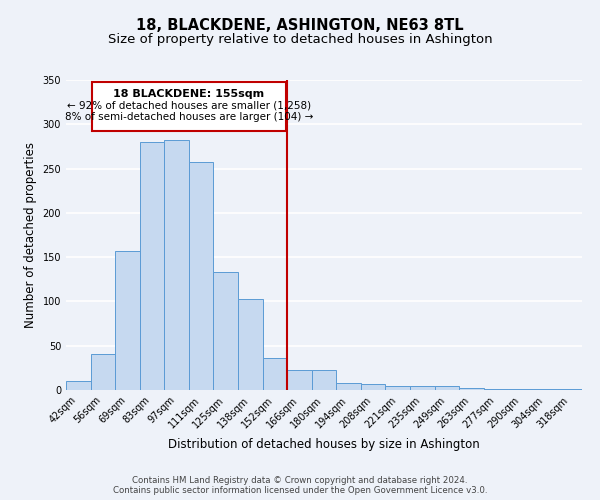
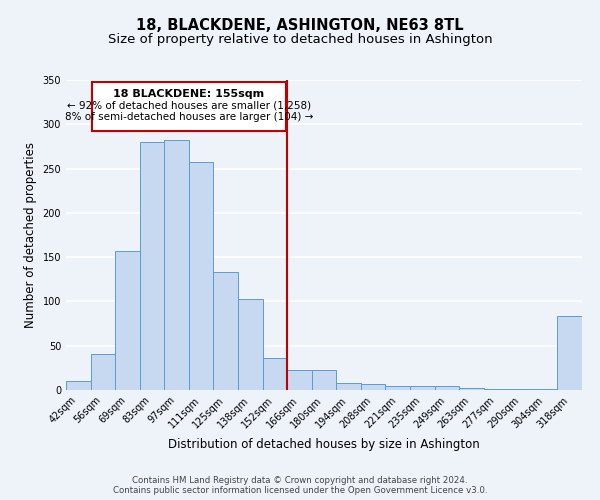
318sqm: 1 -> 84
